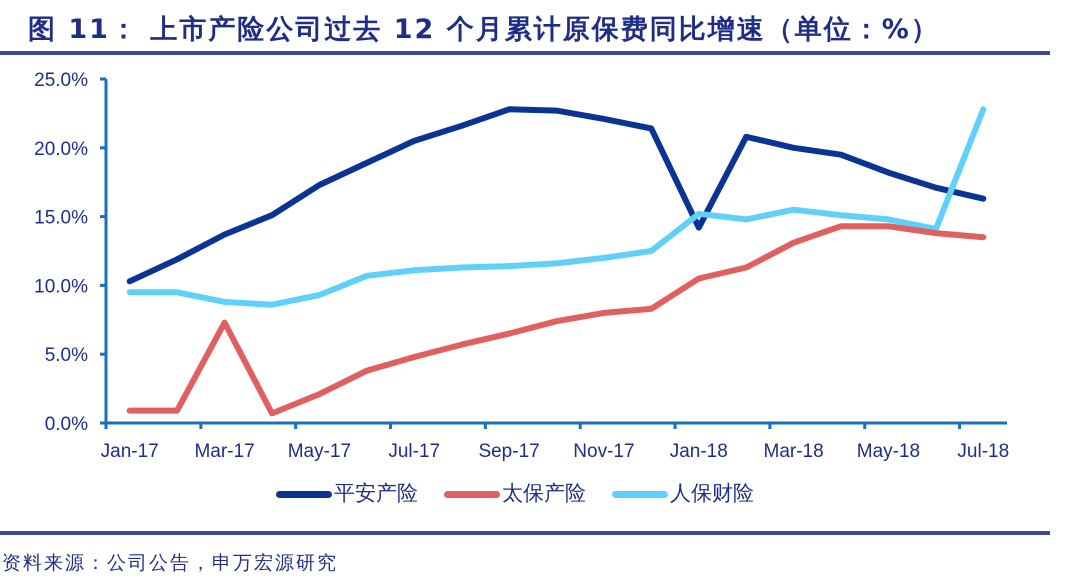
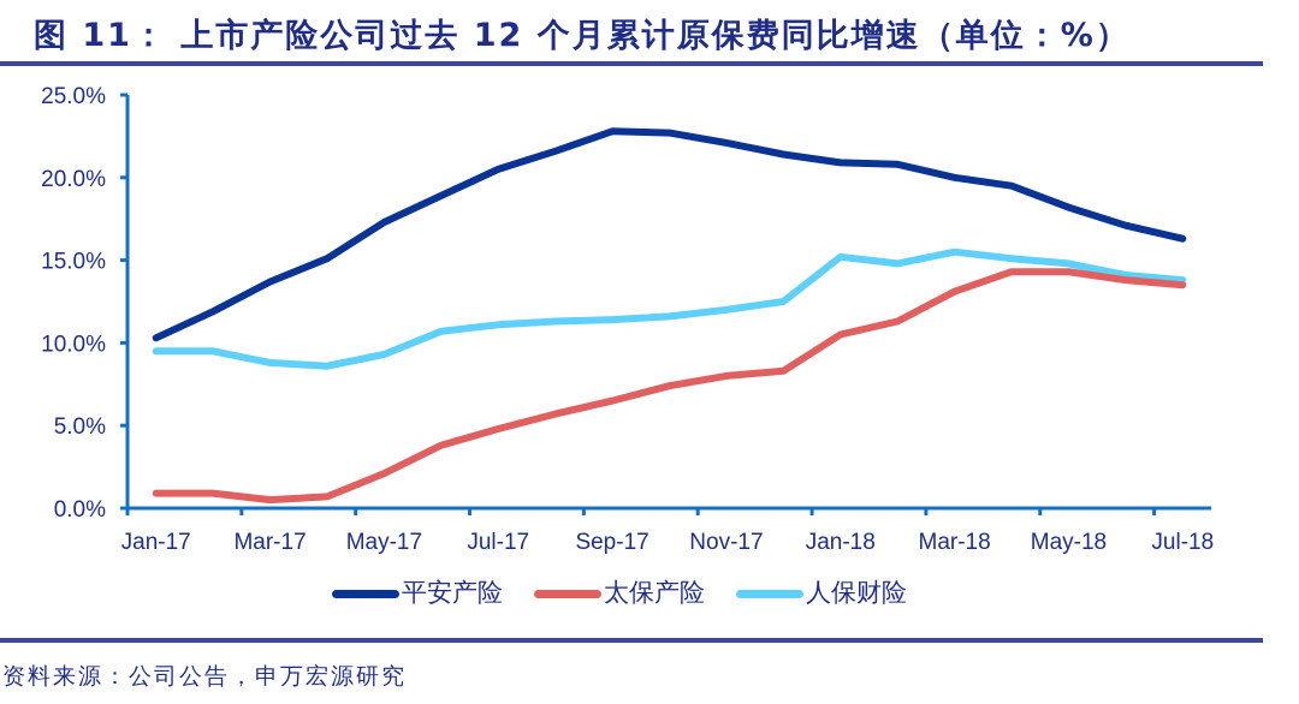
太保产险/Mar-17: 7.3% -> 0.5%
平安产险/Jan-18: 14.2% -> 20.9%
人保财险/Jul-18: 22.8% -> 13.8%
